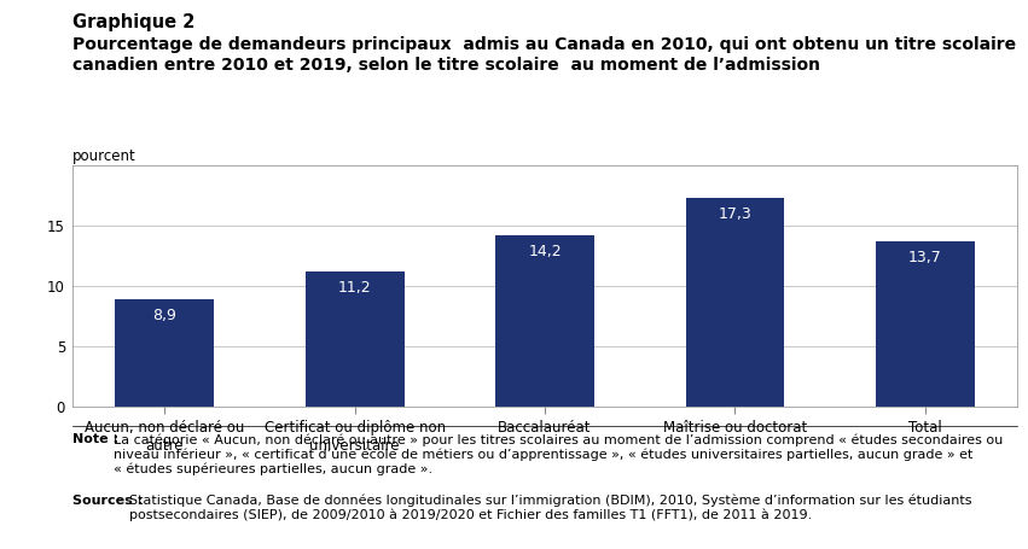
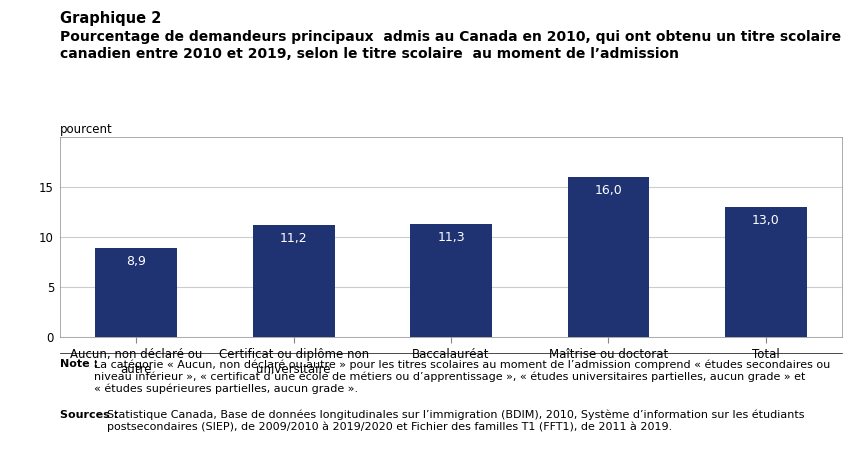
Baccalauréat: 14,2 -> 11,3
Maîtrise ou doctorat: 17,3 -> 16,0
Total: 13,7 -> 13,0
